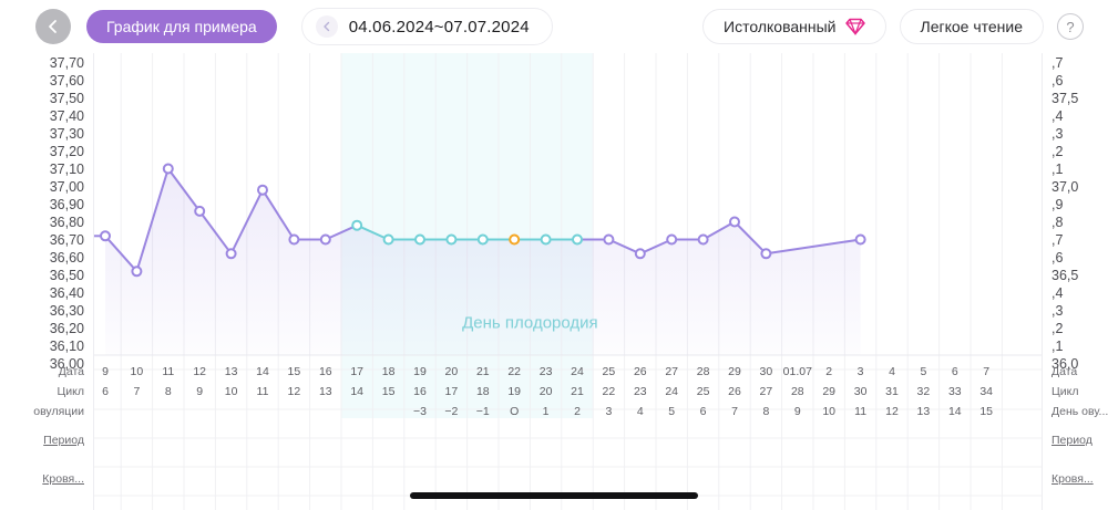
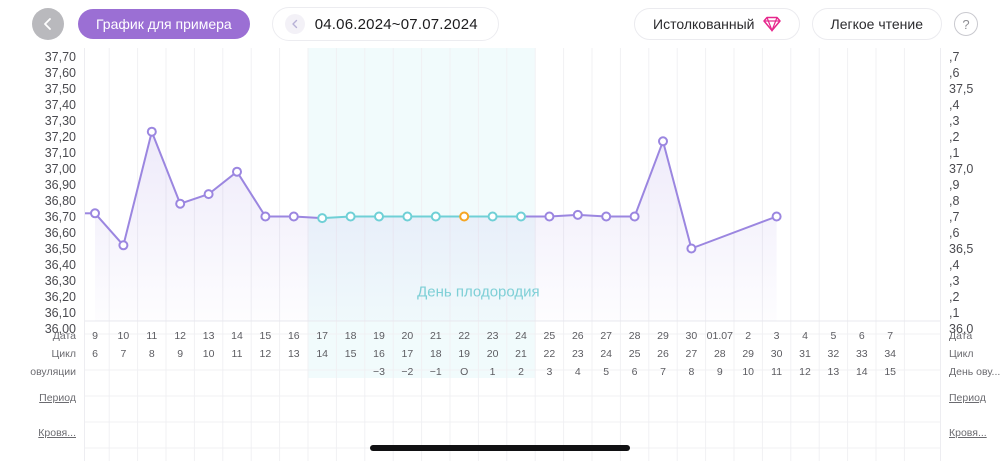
11: 37,10 -> 37,23
12: 36,86 -> 36,78
13: 36,62 -> 36,84
17: 36,78 -> 36,69
26: 36,62 -> 36,71
29: 36,80 -> 37,17
30: 36,62 -> 36,50
